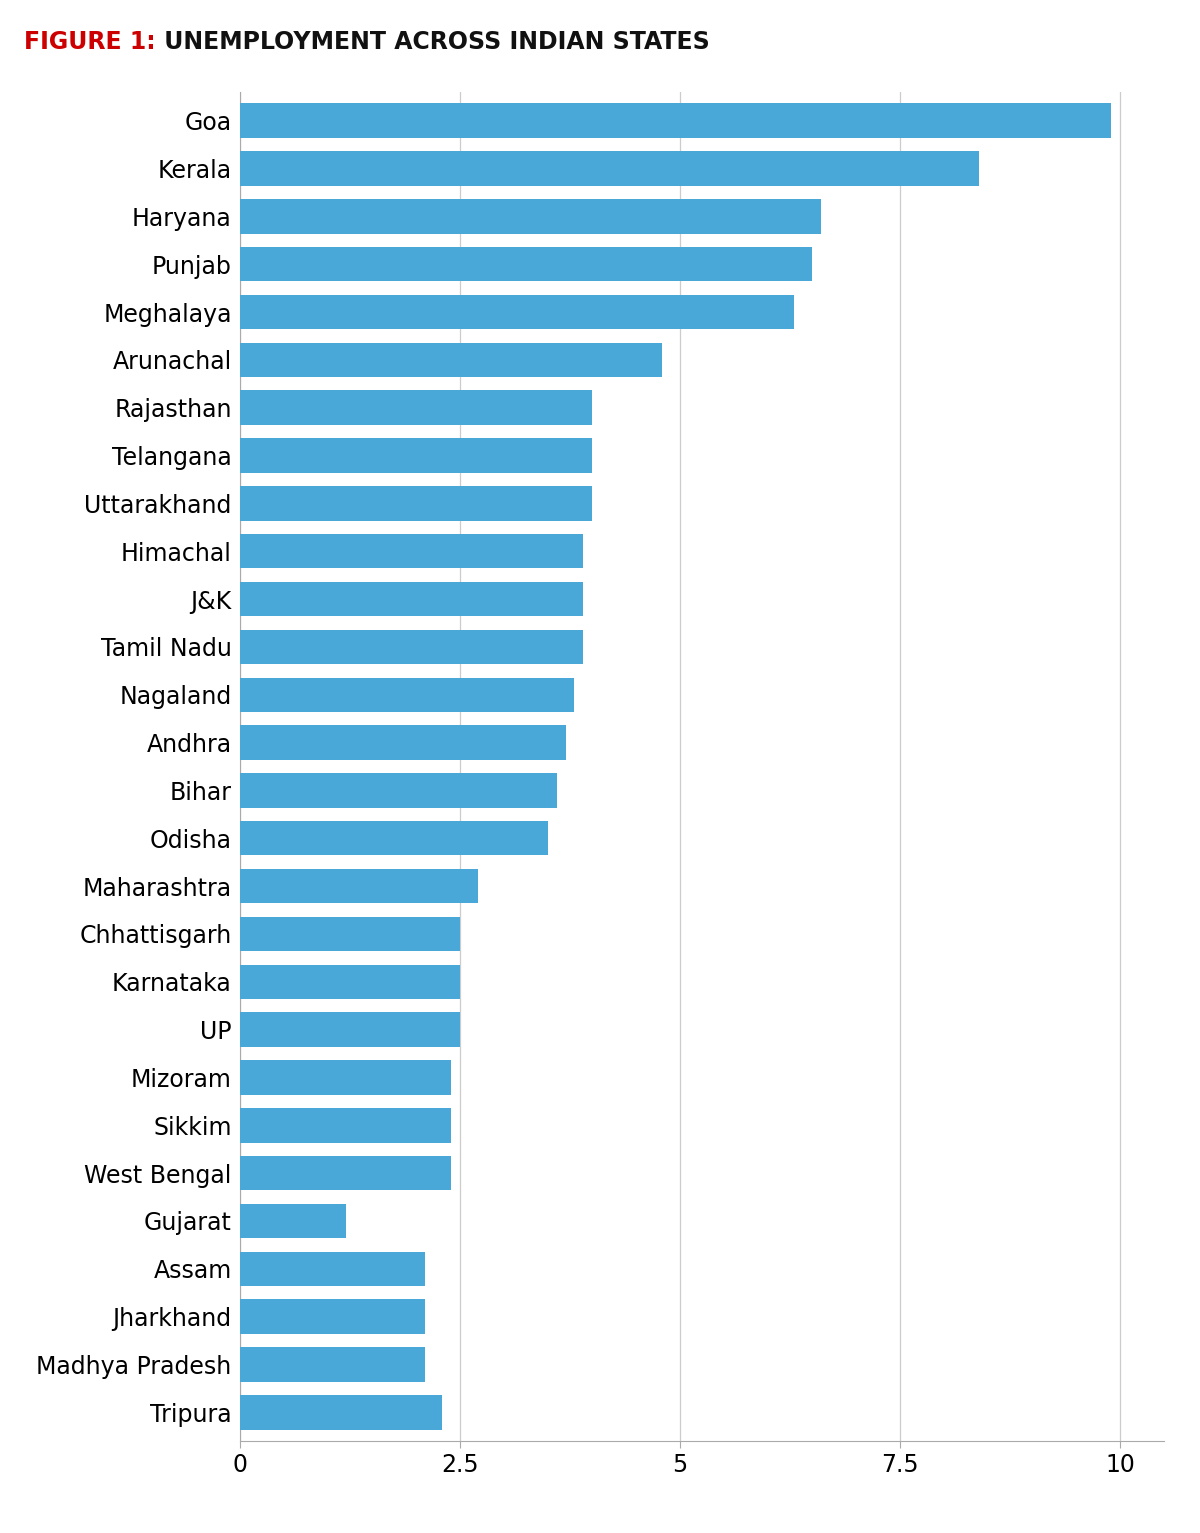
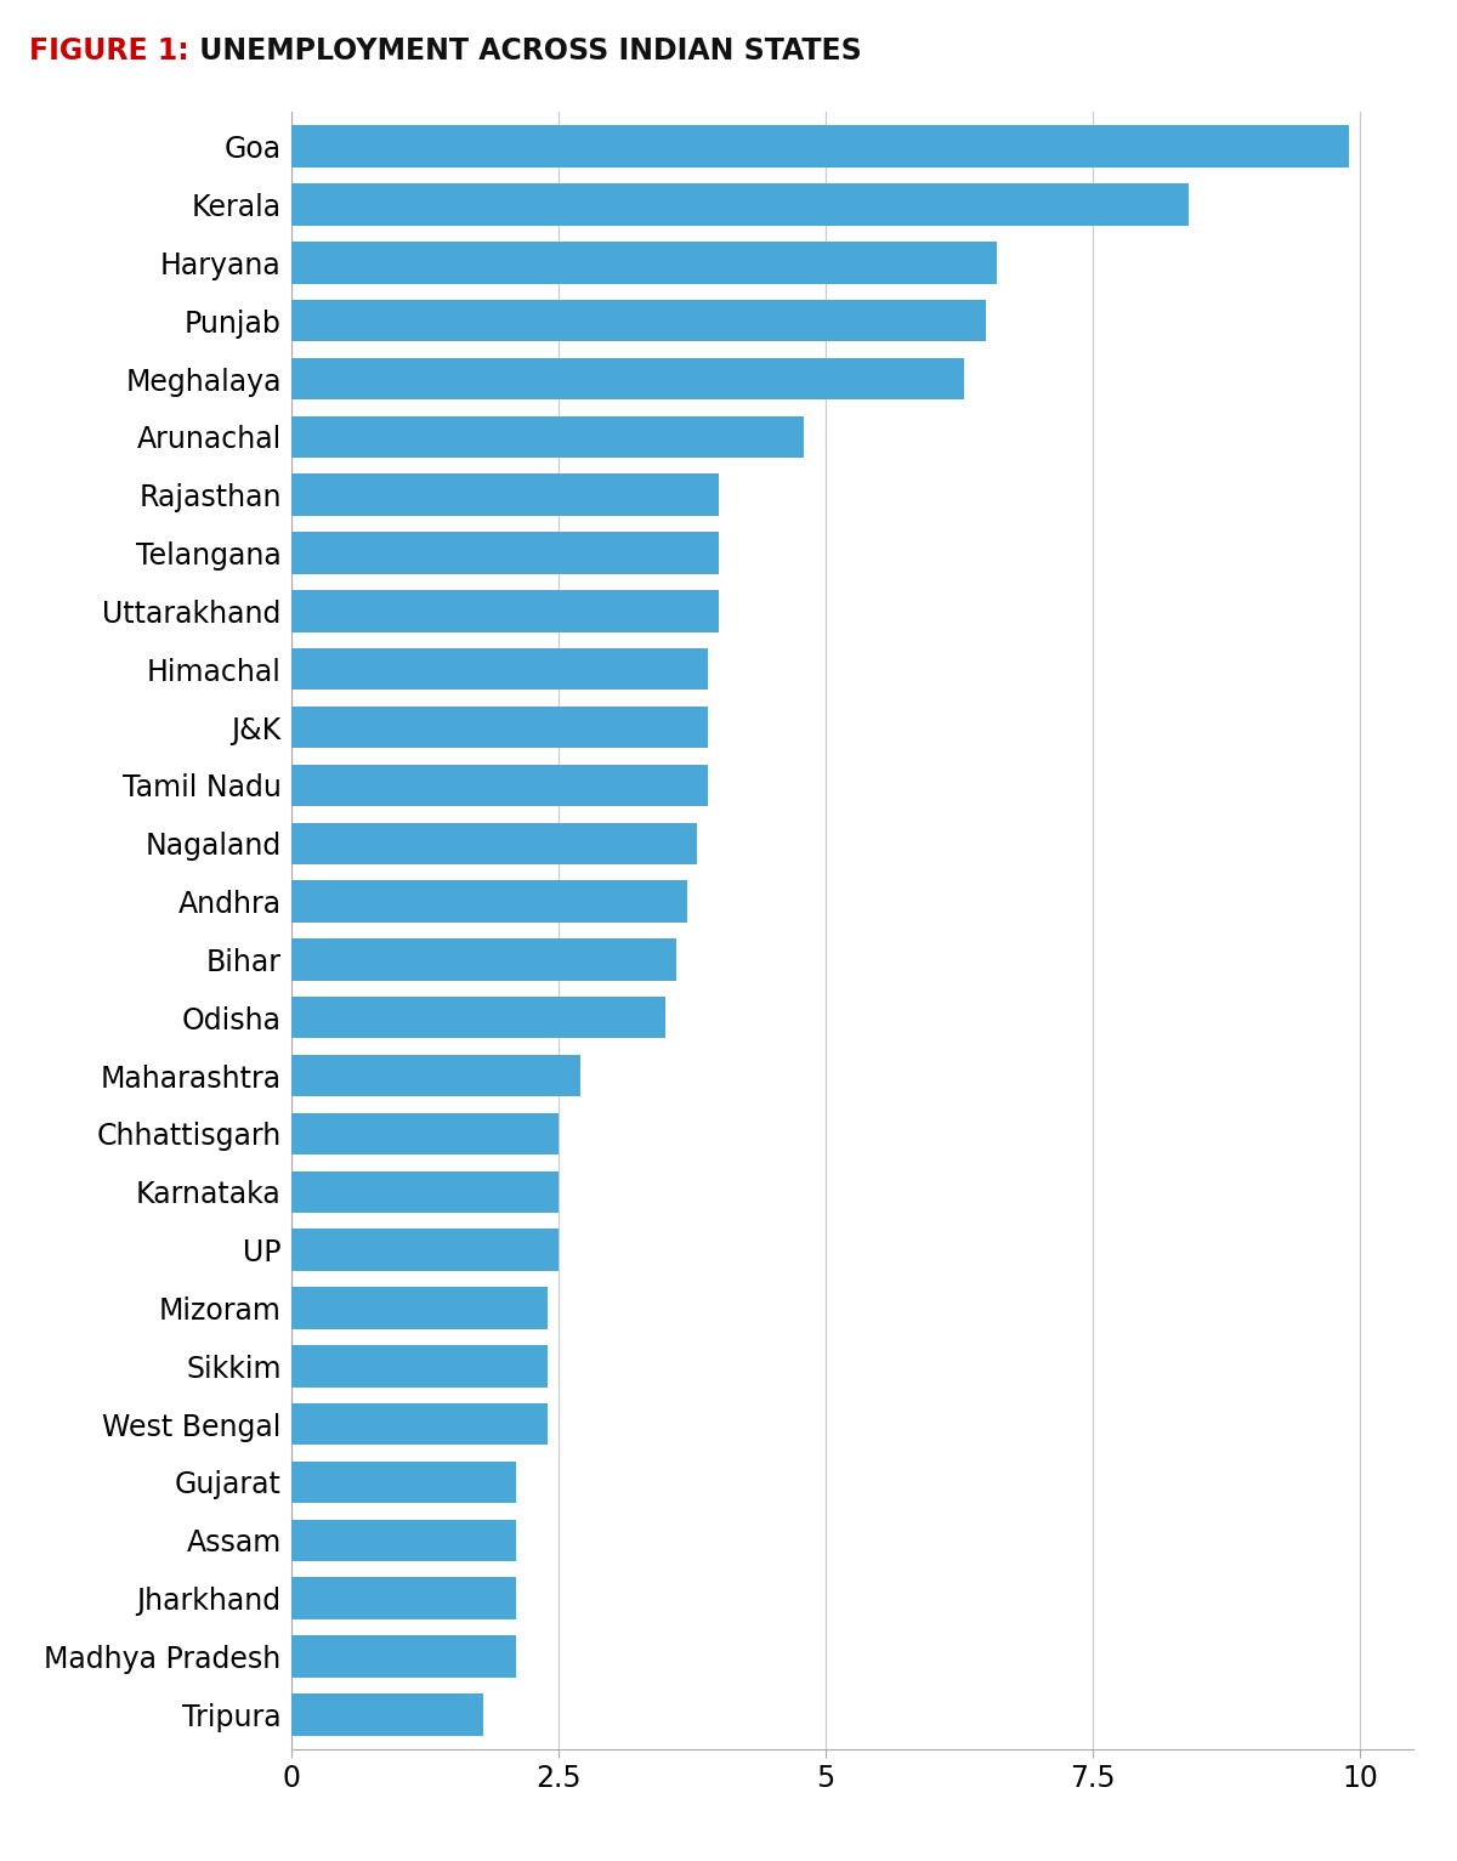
Gujarat: 1.2 -> 2.1
Tripura: 2.3 -> 1.8
